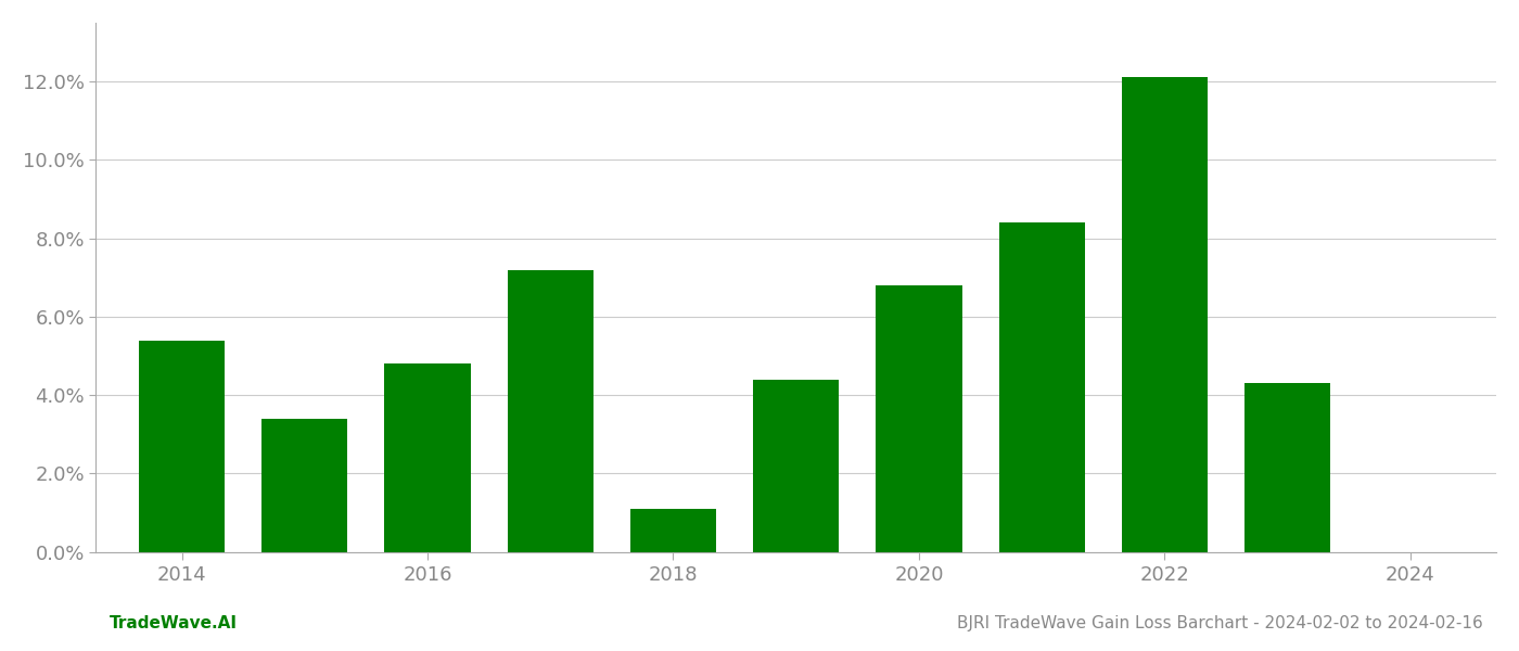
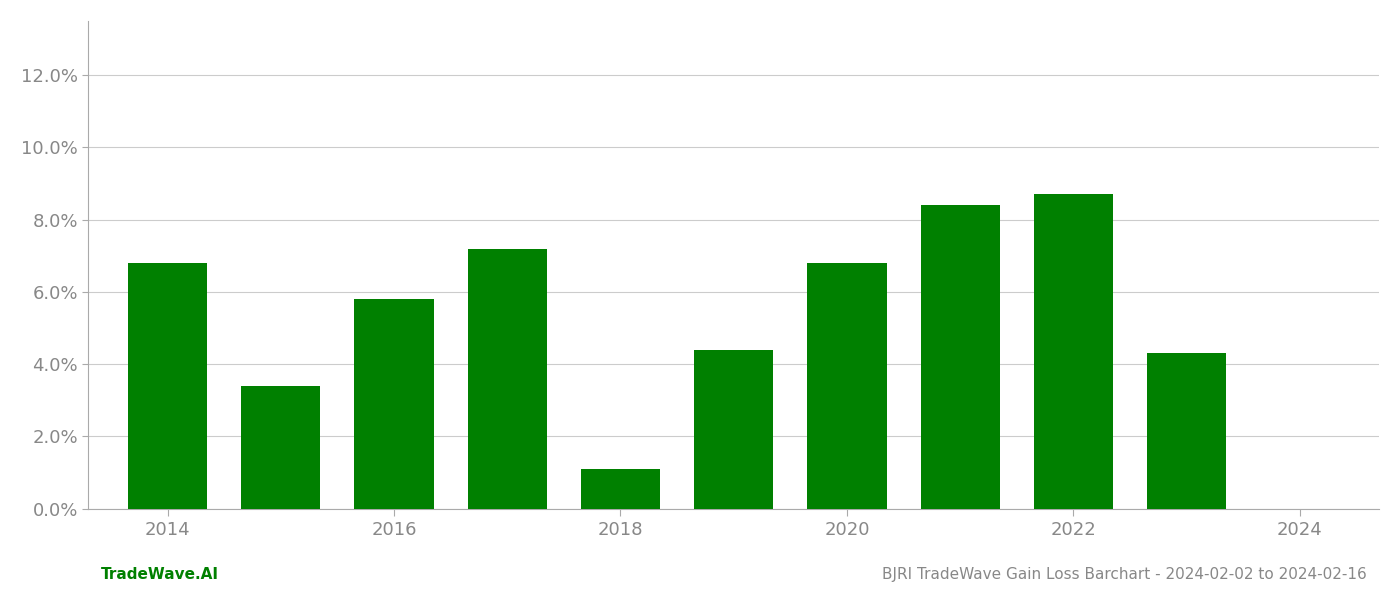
2014: 5.4% -> 6.8%
2016: 4.8% -> 5.8%
2022: 12.1% -> 8.7%
